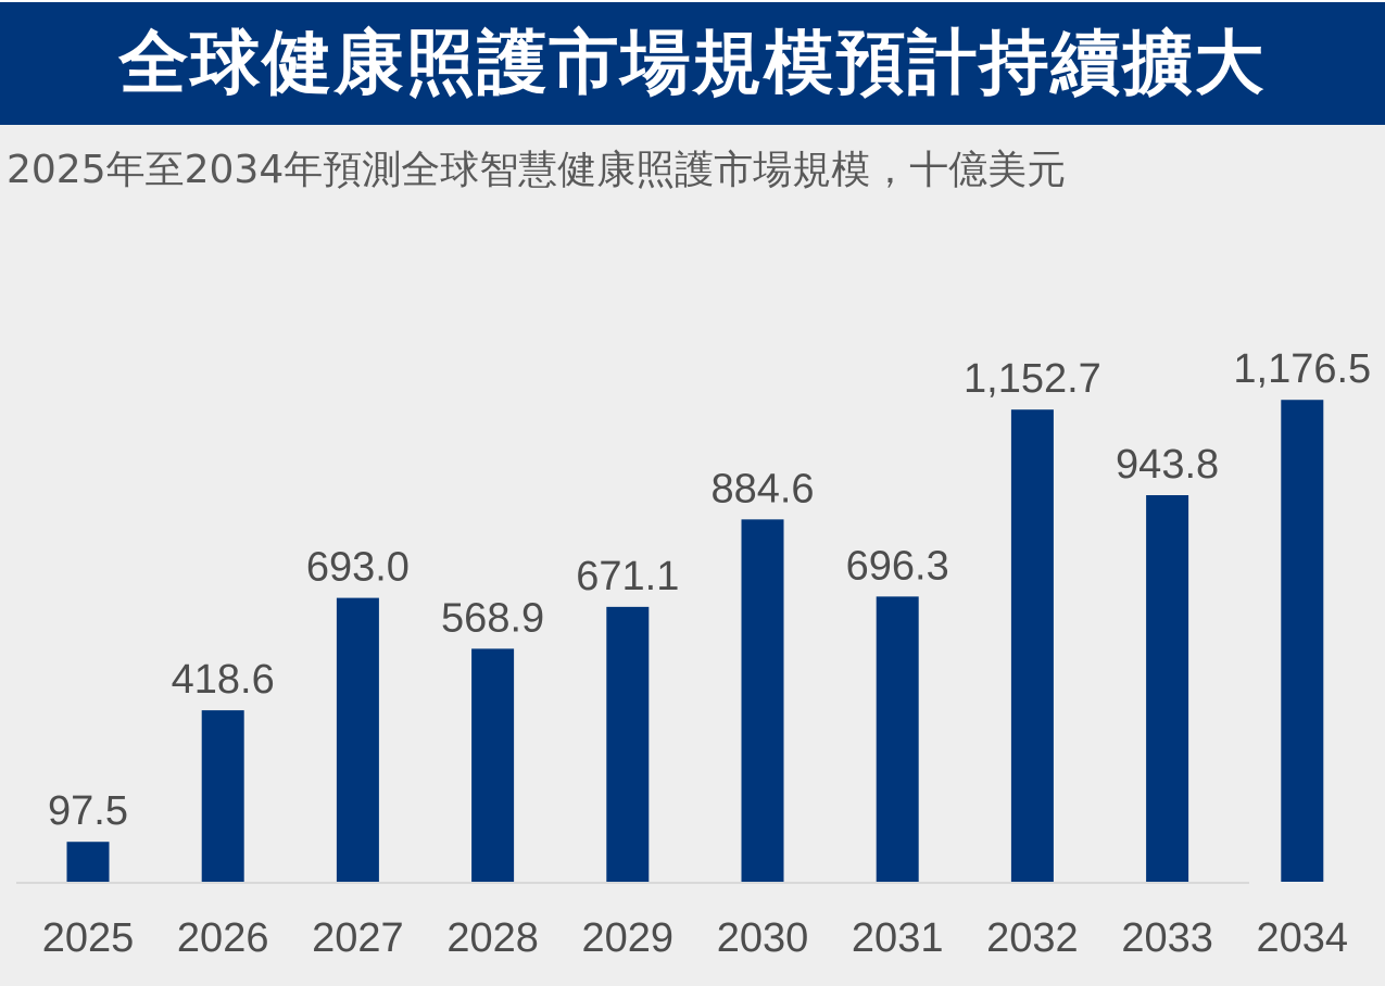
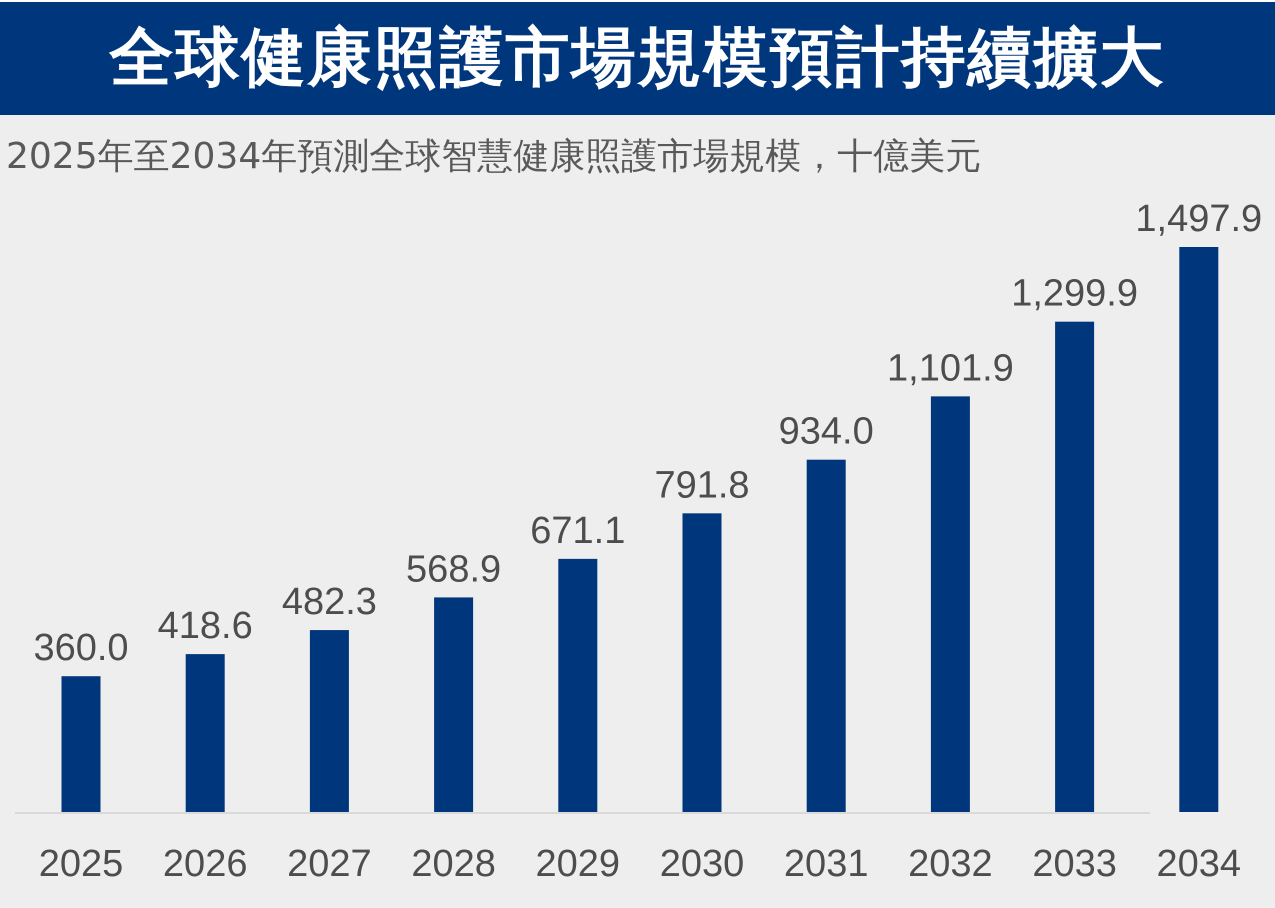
2025: 97.5 -> 360.0
2027: 693.0 -> 482.3
2030: 884.6 -> 791.8
2031: 696.3 -> 934.0
2032: 1,152.7 -> 1,101.9
2033: 943.8 -> 1,299.9
2034: 1,176.5 -> 1,497.9
